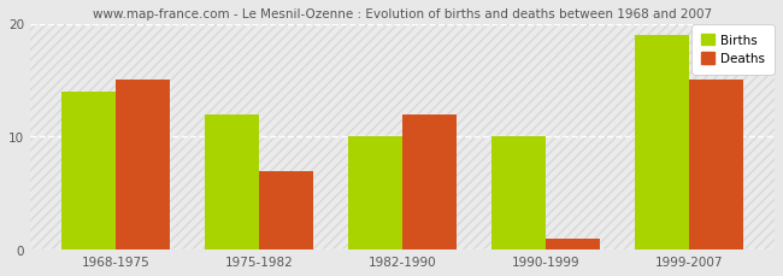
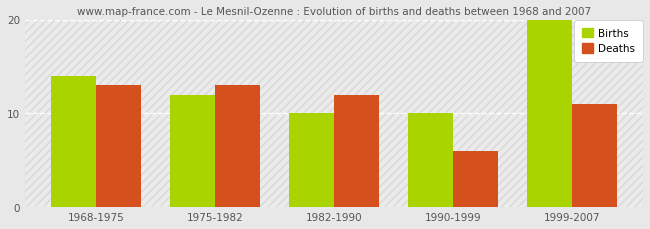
Deaths/1968-1975: 15 -> 13
Deaths/1975-1982: 7 -> 13
Deaths/1990-1999: 1 -> 6
Births/1999-2007: 19 -> 20
Deaths/1999-2007: 15 -> 11
